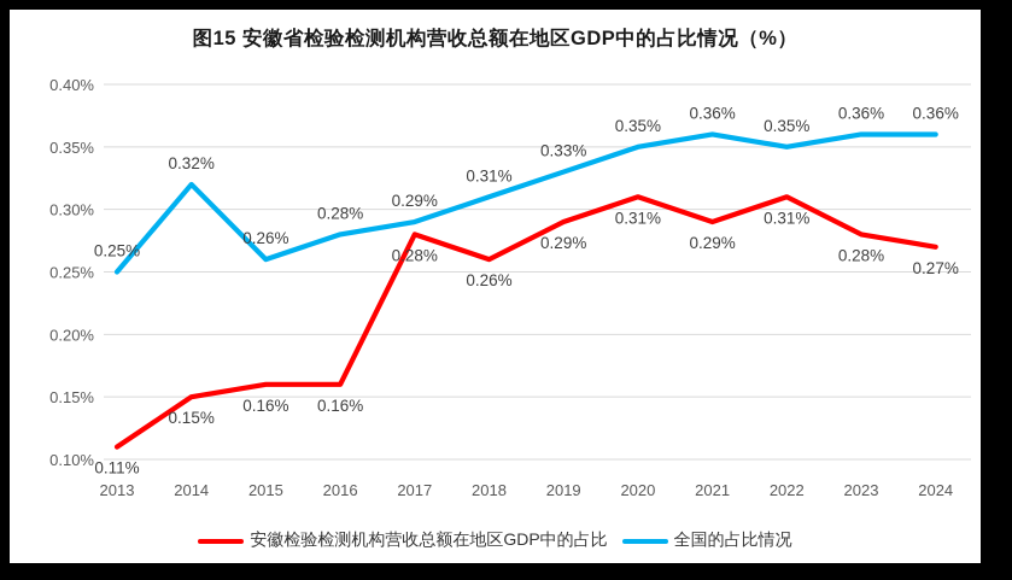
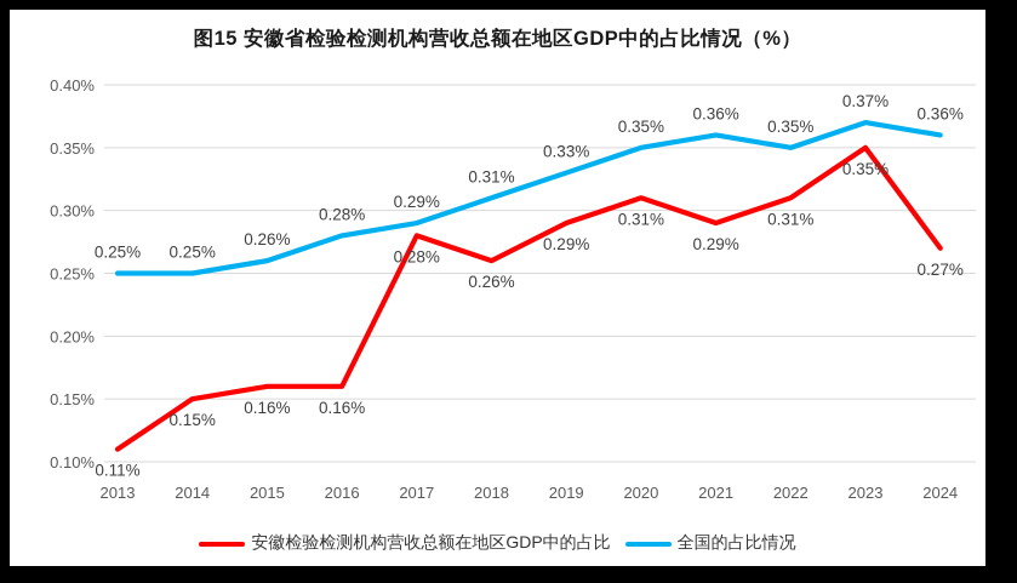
全国的占比情况/2014: 0.32% -> 0.25%
安徽检验检测机构营收总额在地区GDP中的占比/2023: 0.28% -> 0.35%
全国的占比情况/2023: 0.36% -> 0.37%
